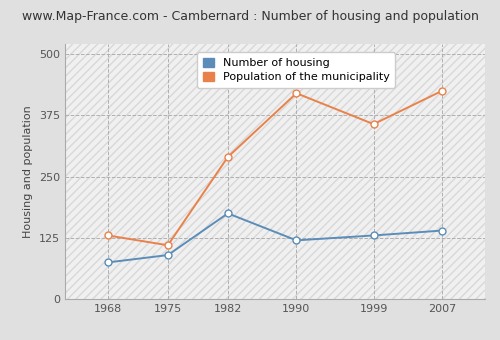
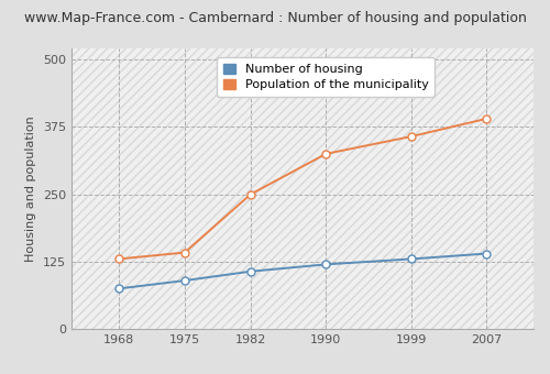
Population of the municipality/1975: 110 -> 142
Number of housing/1982: 175 -> 107
Population of the municipality/1982: 290 -> 250
Population of the municipality/1990: 420 -> 325
Population of the municipality/2007: 425 -> 390
